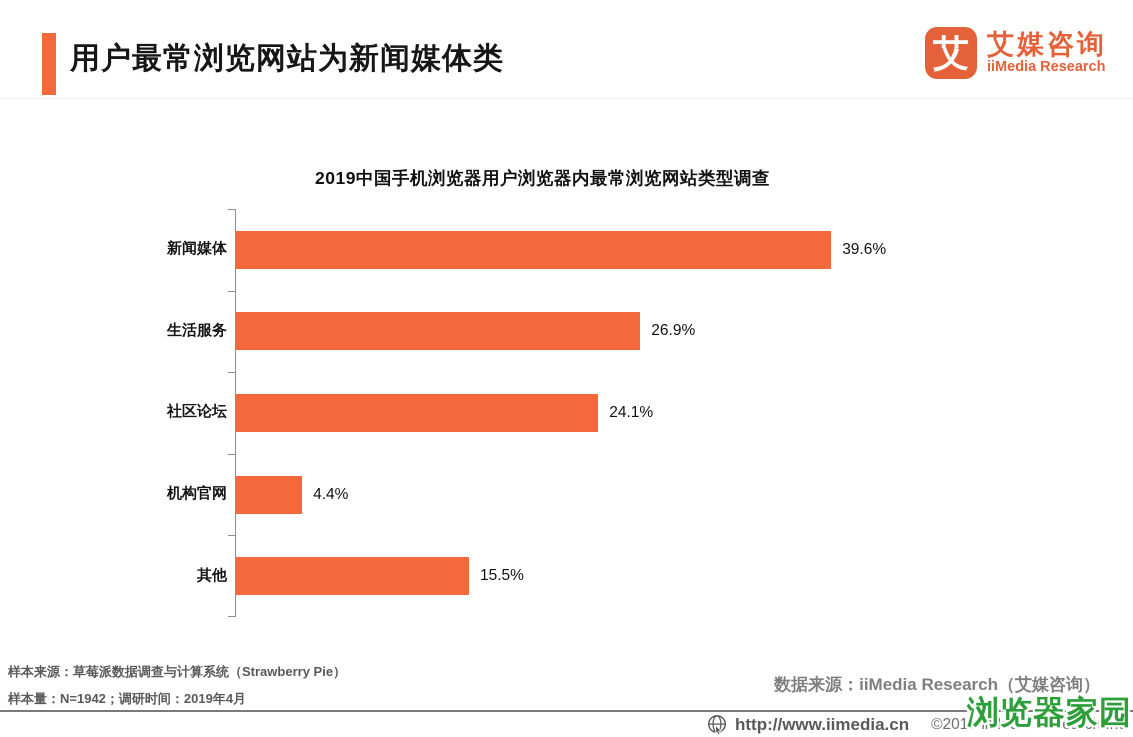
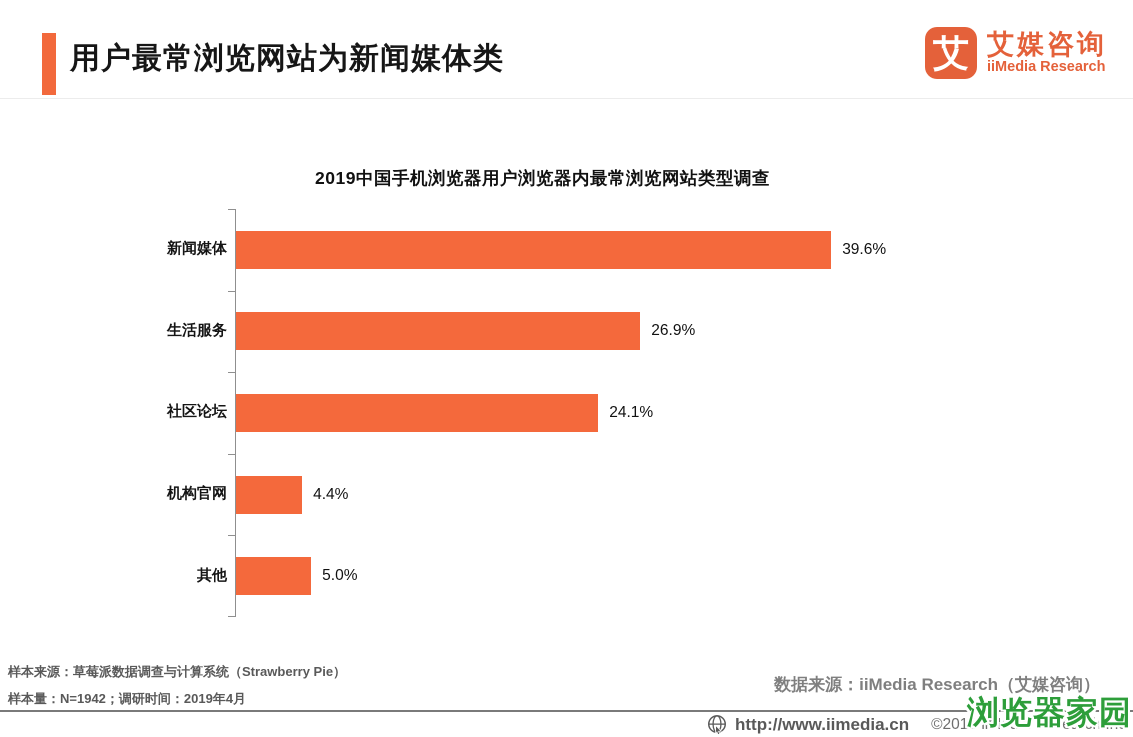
其他: 15.5% -> 5.0%
